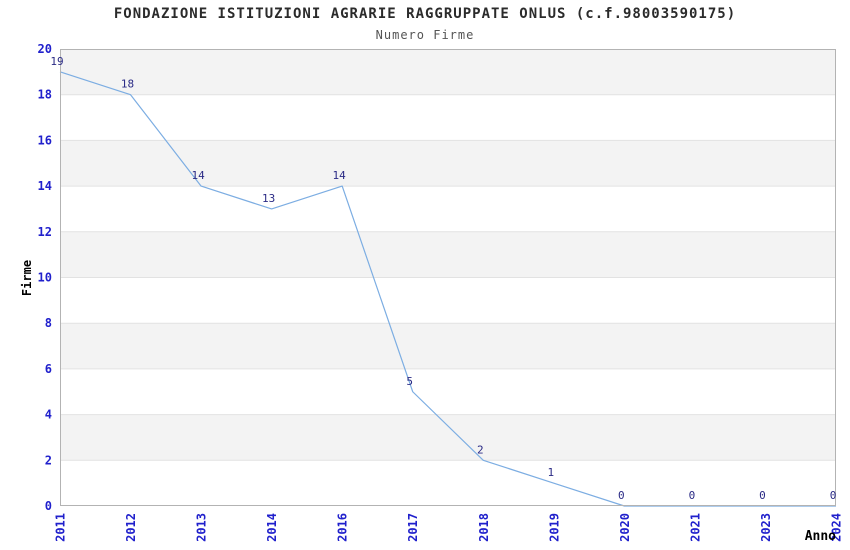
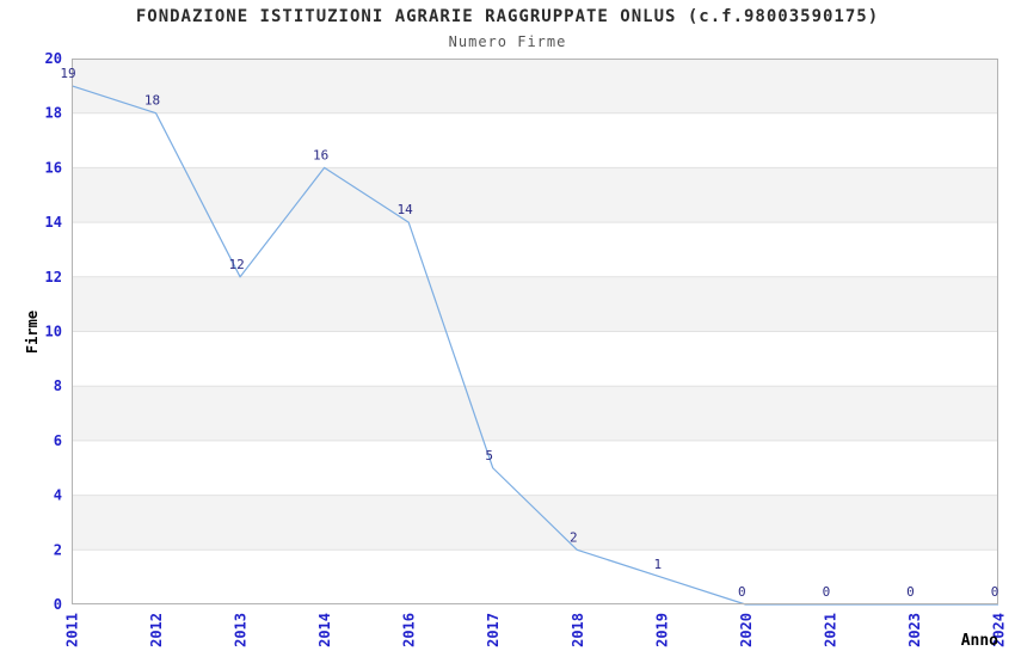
2013: 14 -> 12
2014: 13 -> 16
